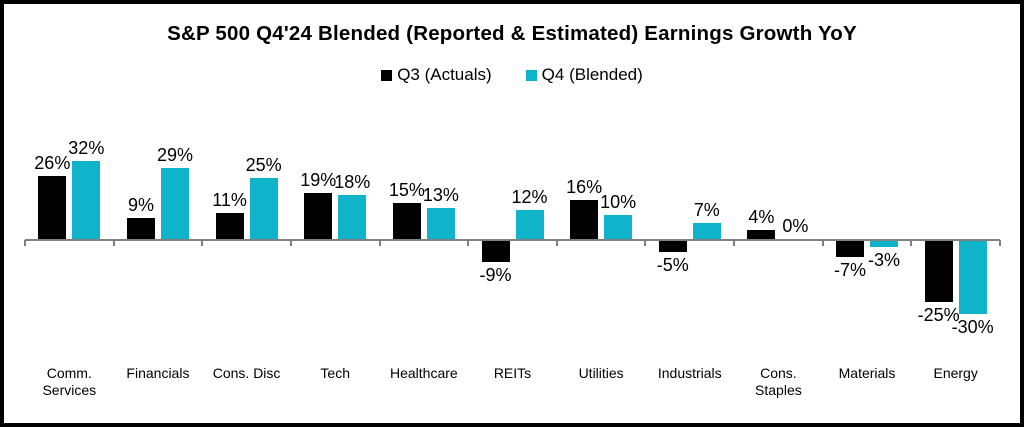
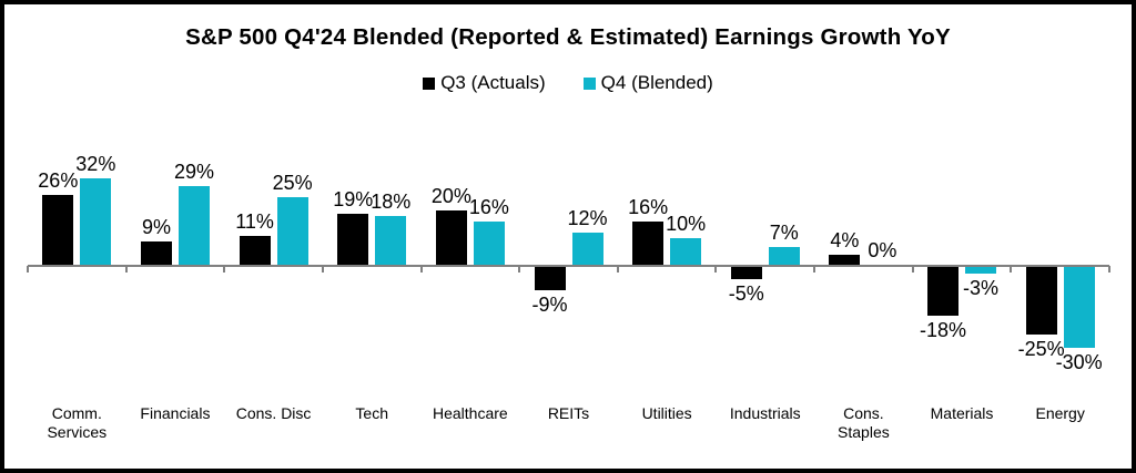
Q3 (Actuals)/Healthcare: 15% -> 20%
Q4 (Blended)/Healthcare: 13% -> 16%
Q3 (Actuals)/Materials: -7% -> -18%
